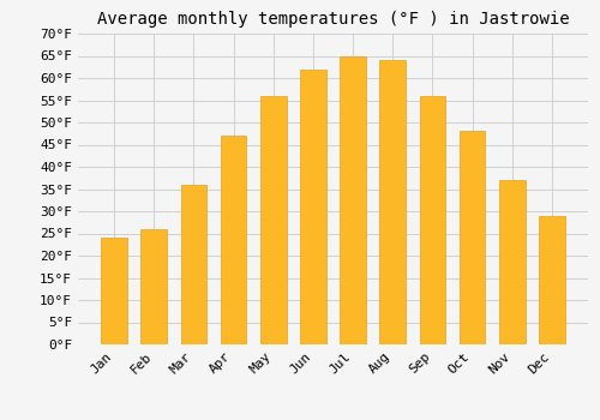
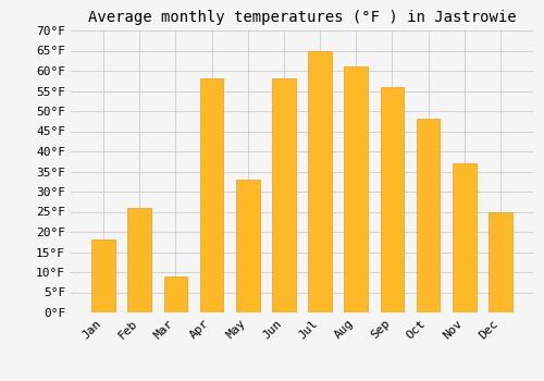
Jan: 24°F -> 18°F
Mar: 36°F -> 9°F
Apr: 47°F -> 58°F
May: 56°F -> 33°F
Jun: 62°F -> 58°F
Aug: 64°F -> 61°F
Dec: 29°F -> 25°F
